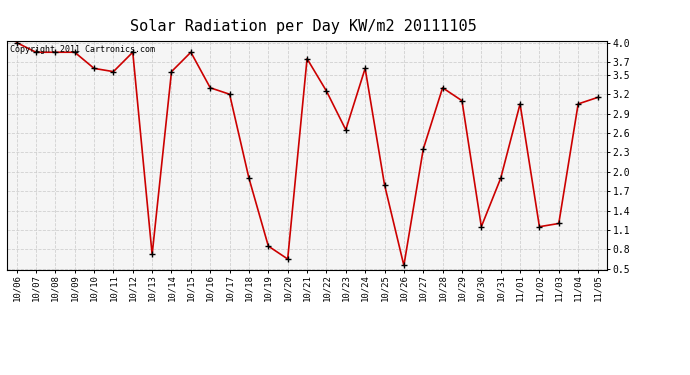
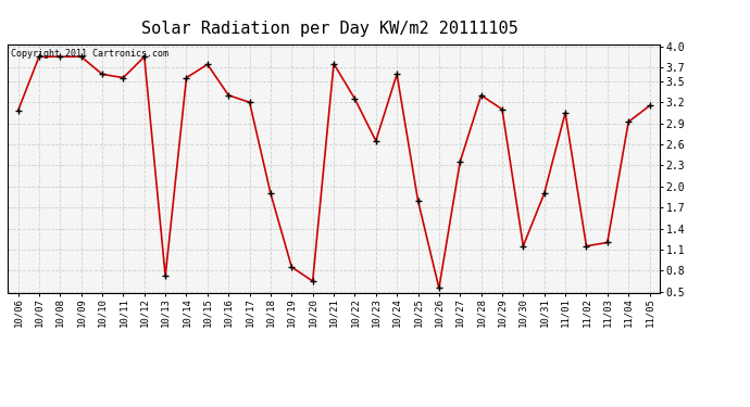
10/06: 4.00 -> 3.08
10/15: 3.85 -> 3.74
11/04: 3.05 -> 2.92
